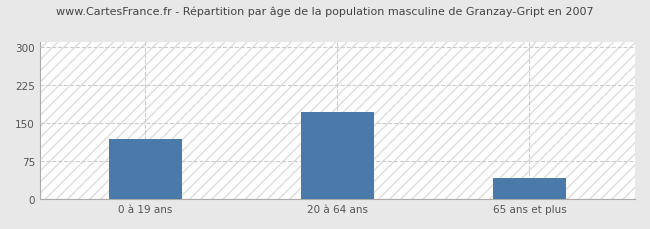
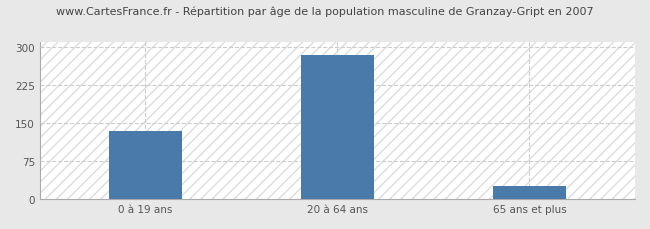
0 à 19 ans: 118 -> 135
20 à 64 ans: 172 -> 283
65 ans et plus: 42 -> 25
